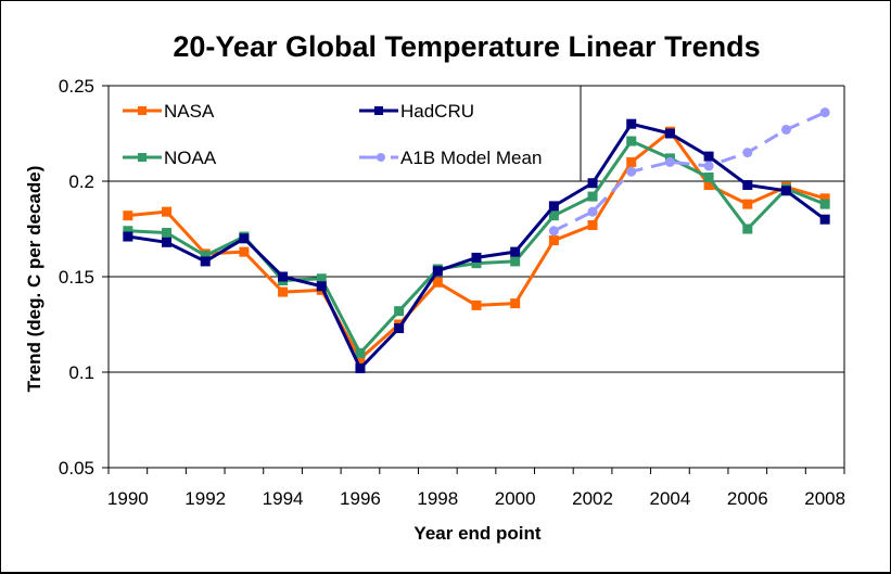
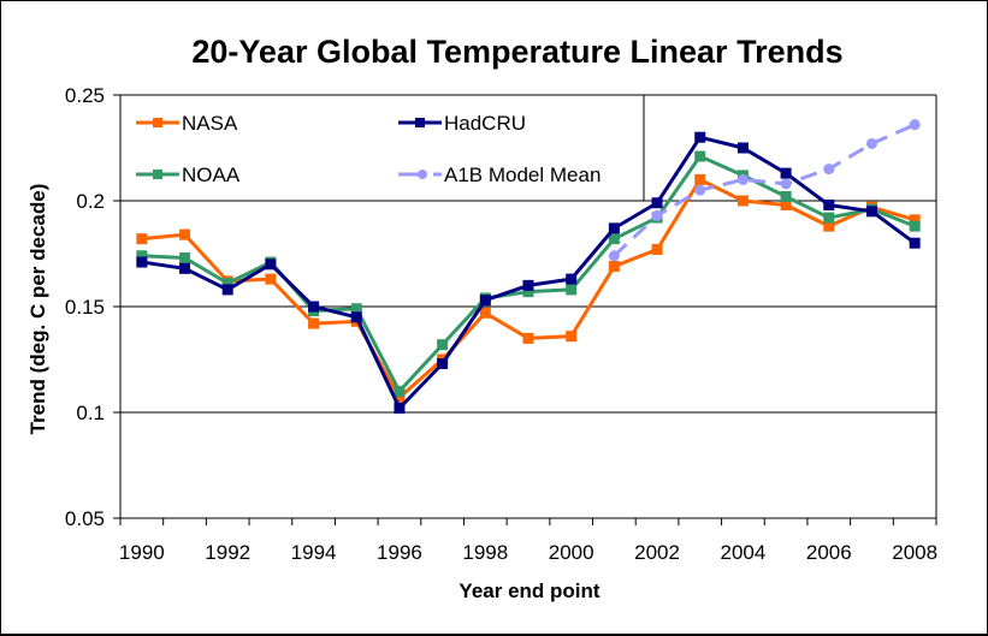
A1B Model Mean/2002: 0.184 -> 0.193
NASA/2004: 0.226 -> 0.200
NOAA/2006: 0.175 -> 0.192
